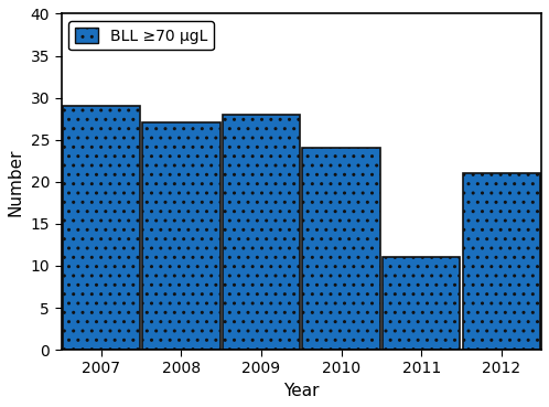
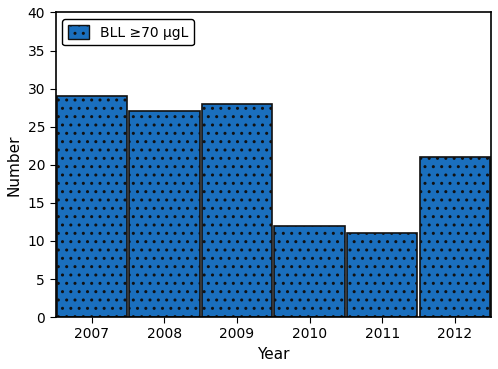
2010: 24 -> 12
